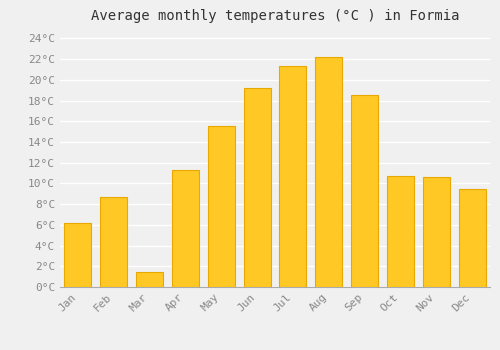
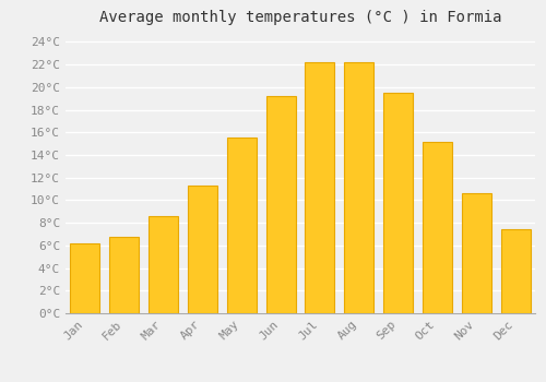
Feb: 8.7°C -> 6.8°C
Mar: 1.4°C -> 8.6°C
Jul: 21.3°C -> 22.2°C
Sep: 18.5°C -> 19.5°C
Oct: 10.7°C -> 15.2°C
Dec: 9.5°C -> 7.4°C
